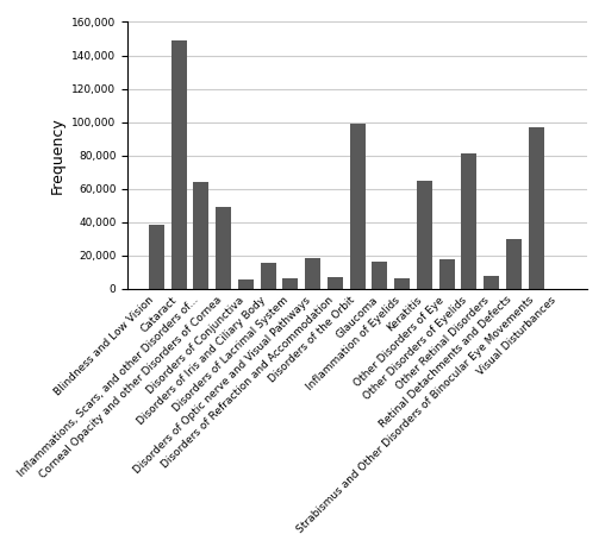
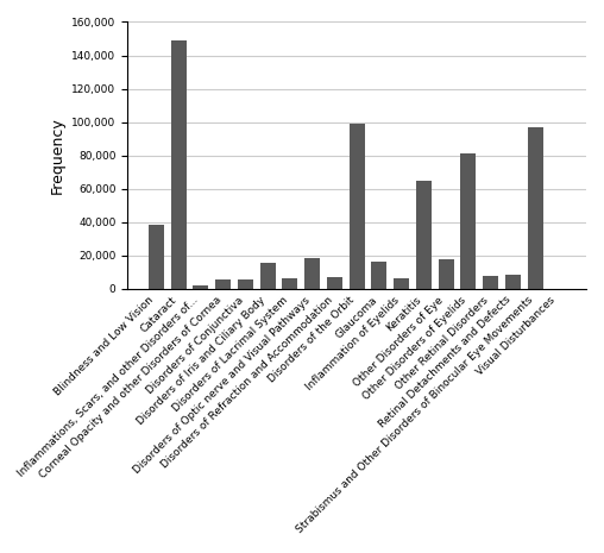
Inflammations, Scars, and other Disorders of...: 64,000 -> 2,000
Corneal Opacity and other Disorders of Cornea: 49,000 -> 6,000
Retinal Detachments and Defects: 30,000 -> 8,000
